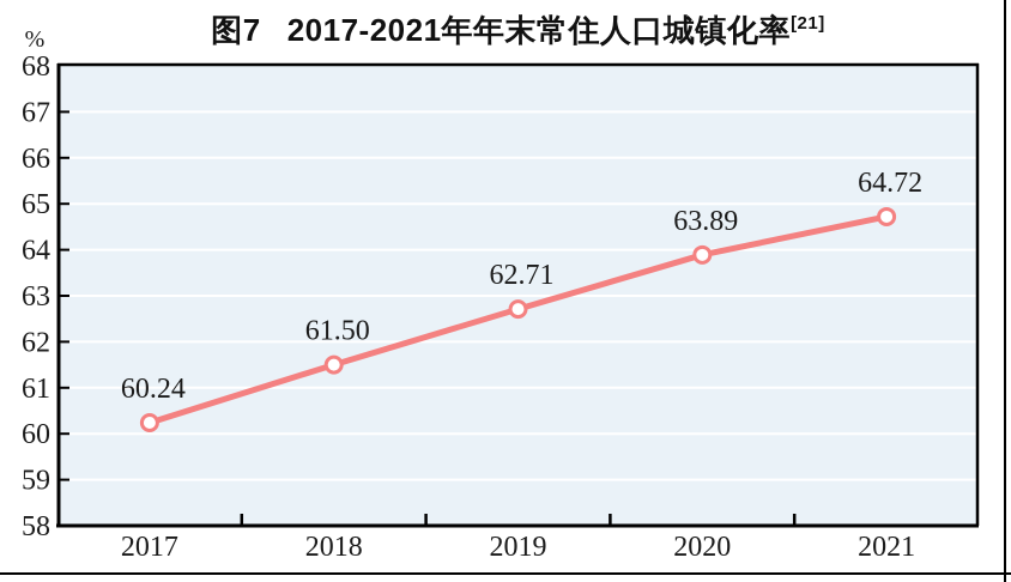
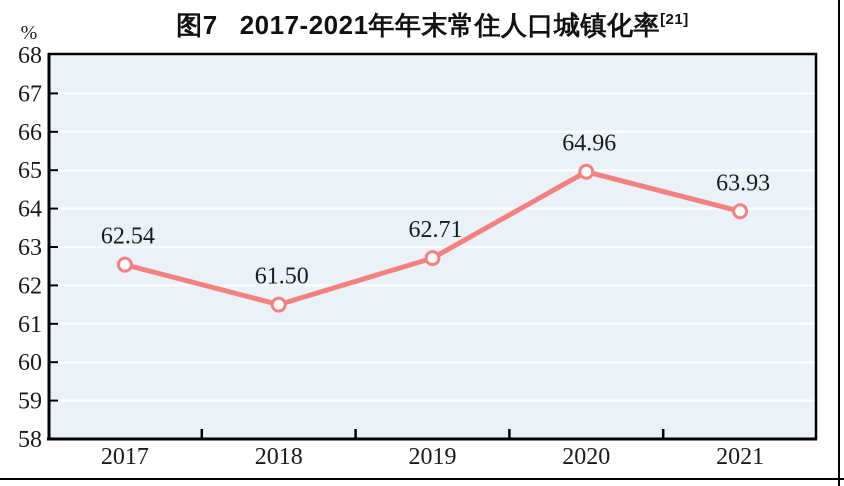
2017: 60.24 -> 62.54
2020: 63.89 -> 64.96
2021: 64.72 -> 63.93
